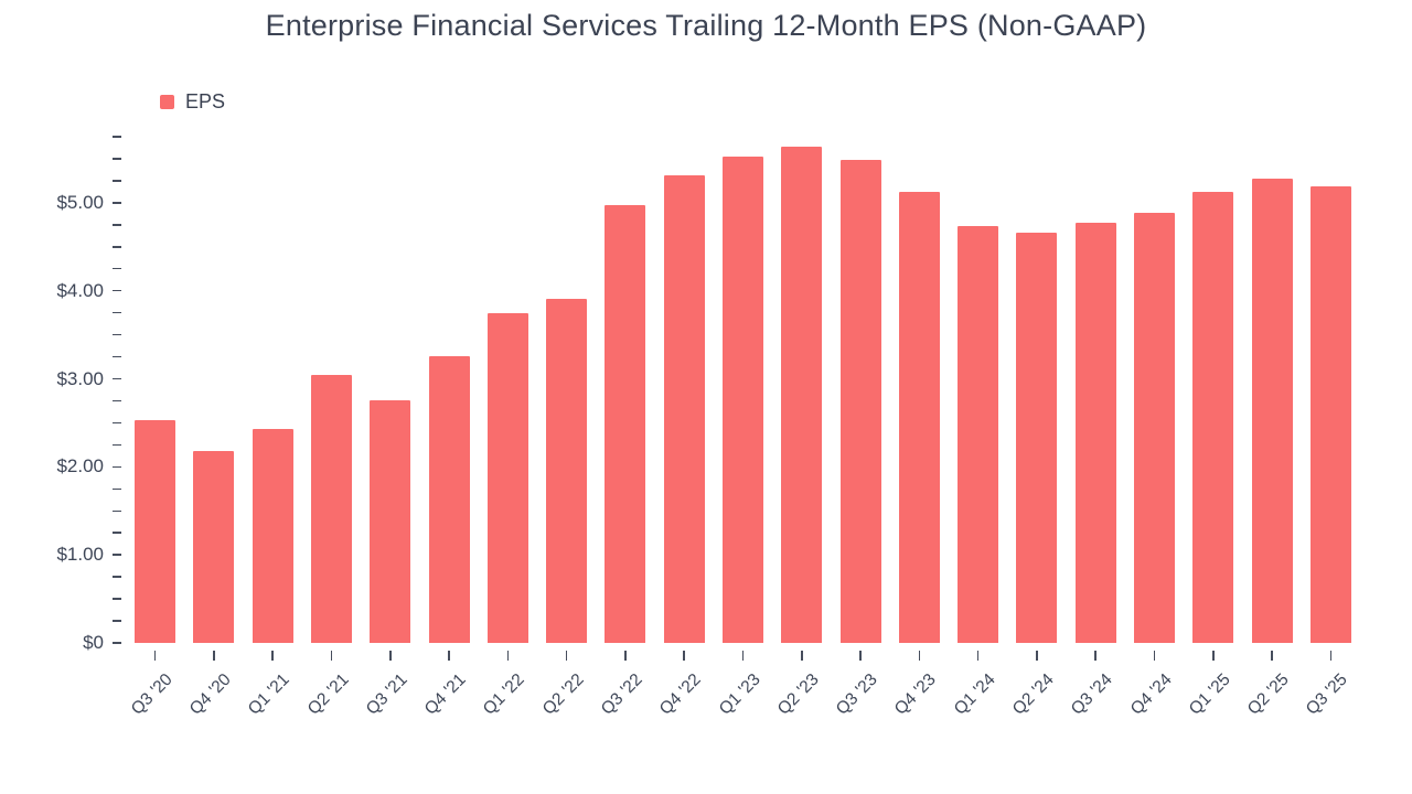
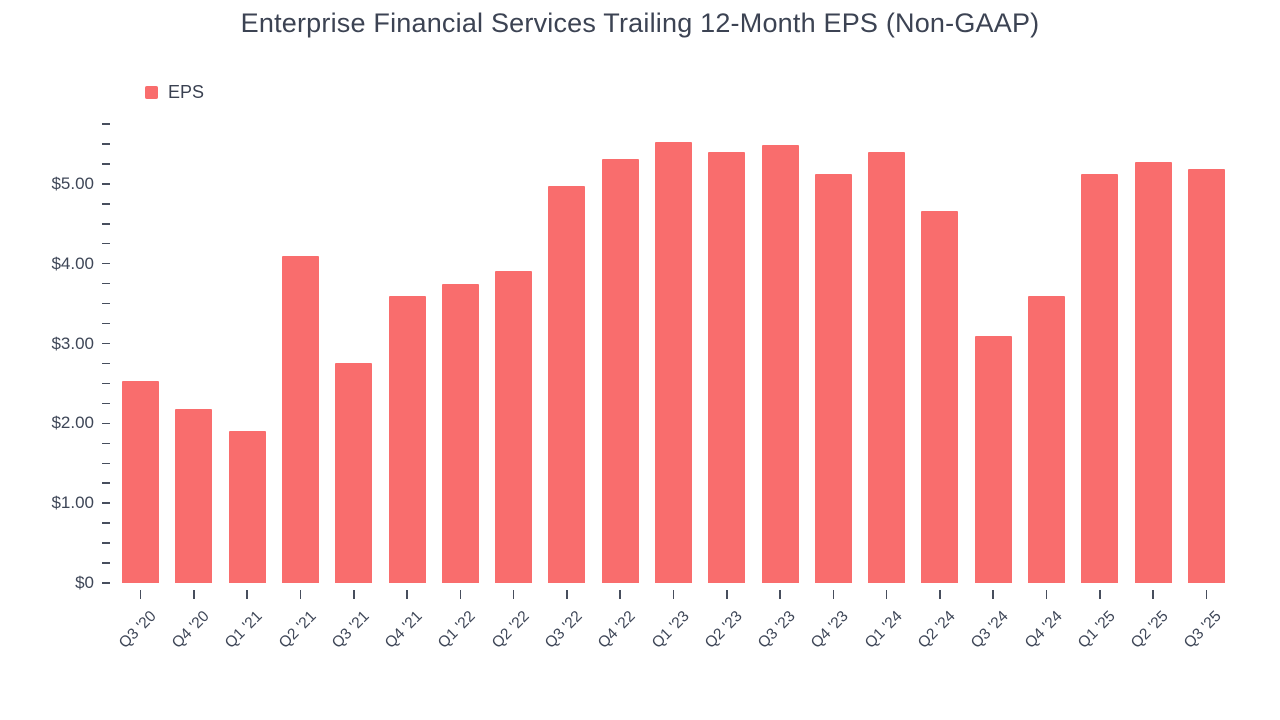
Q1 '21: $2.4 -> $1.9
Q2 '21: $3.0 -> $4.1
Q4 '21: $3.3 -> $3.6
Q2 '23: $5.6 -> $5.4
Q1 '24: $4.7 -> $5.4
Q3 '24: $4.8 -> $3.1
Q4 '24: $4.9 -> $3.6
